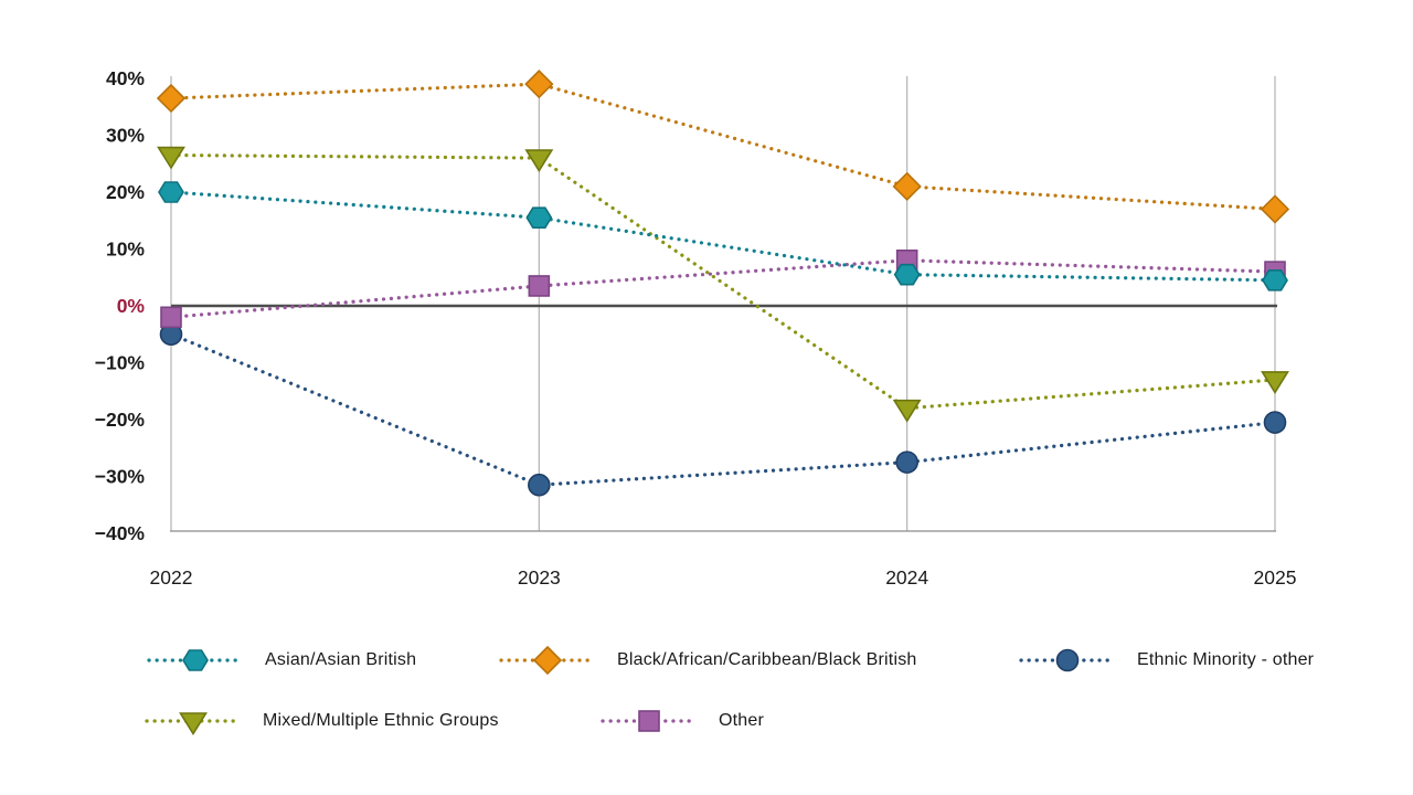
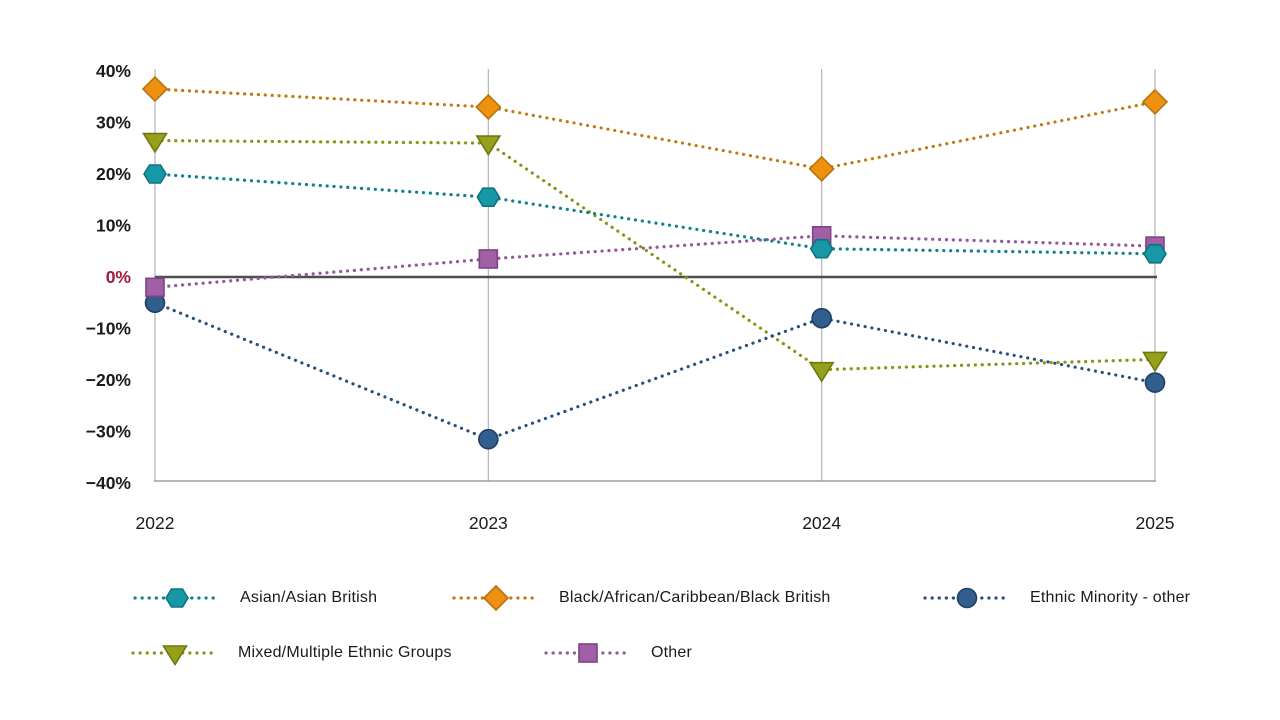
Black/African/Caribbean/Black British/2023: 39% -> 33%
Ethnic Minority - other/2024: -28% -> -8%
Black/African/Caribbean/Black British/2025: 17% -> 34%
Mixed/Multiple Ethnic Groups/2025: -13% -> -16%
